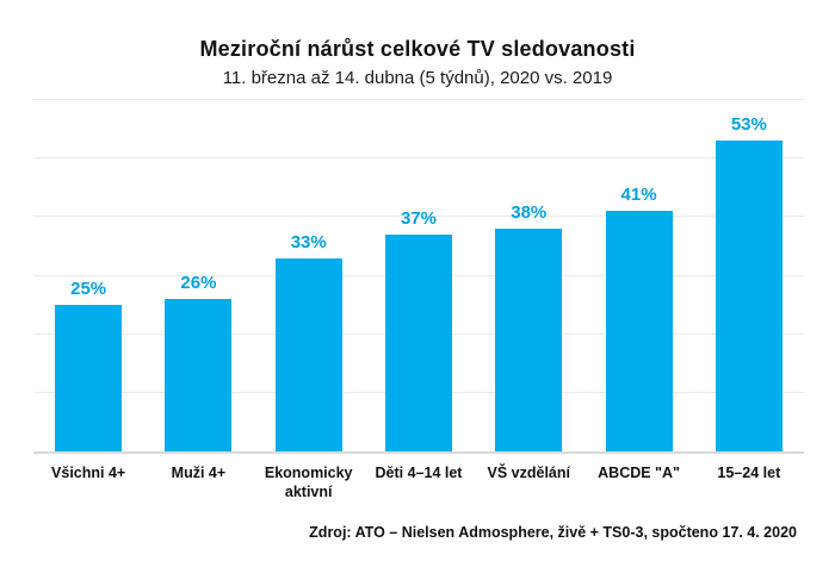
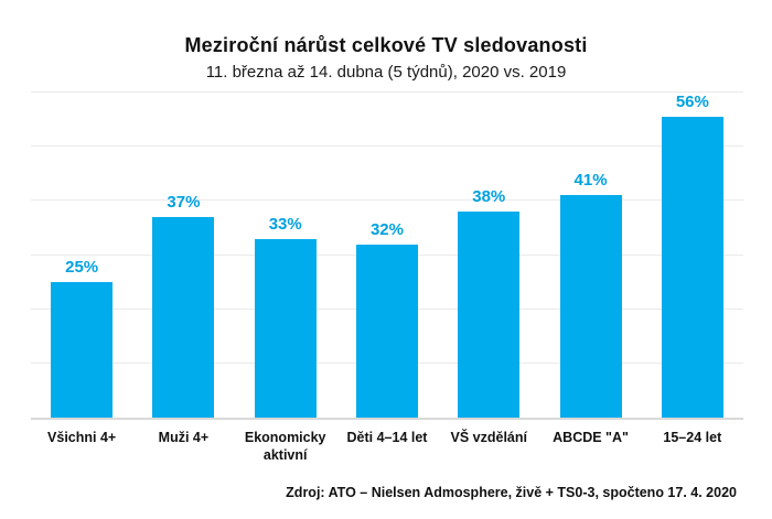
Muži 4+: 26% -> 37%
Děti 4–14 let: 37% -> 32%
15–24 let: 53% -> 56%
